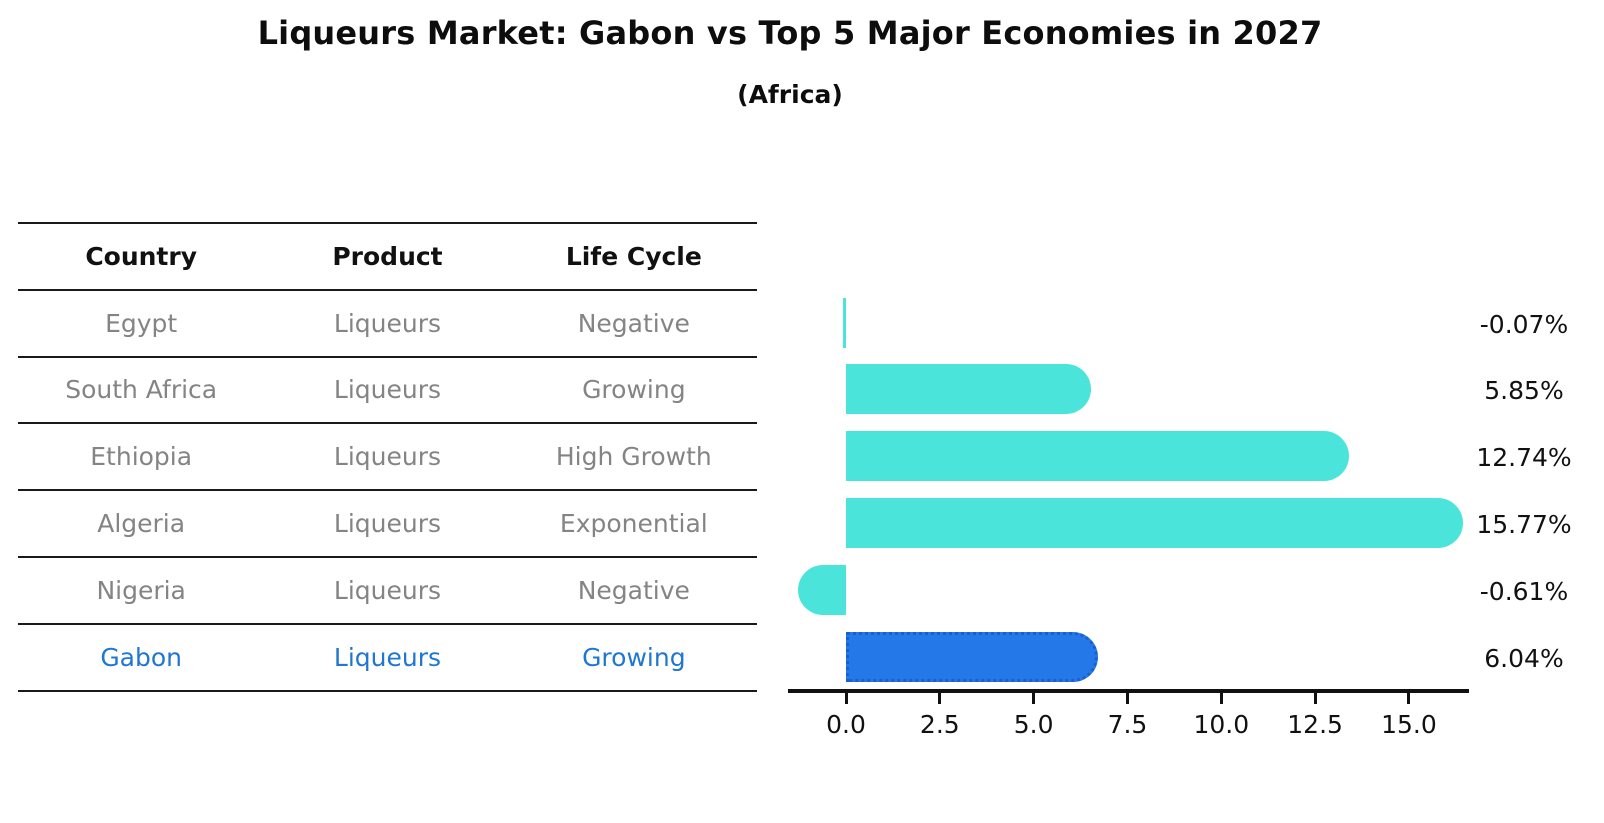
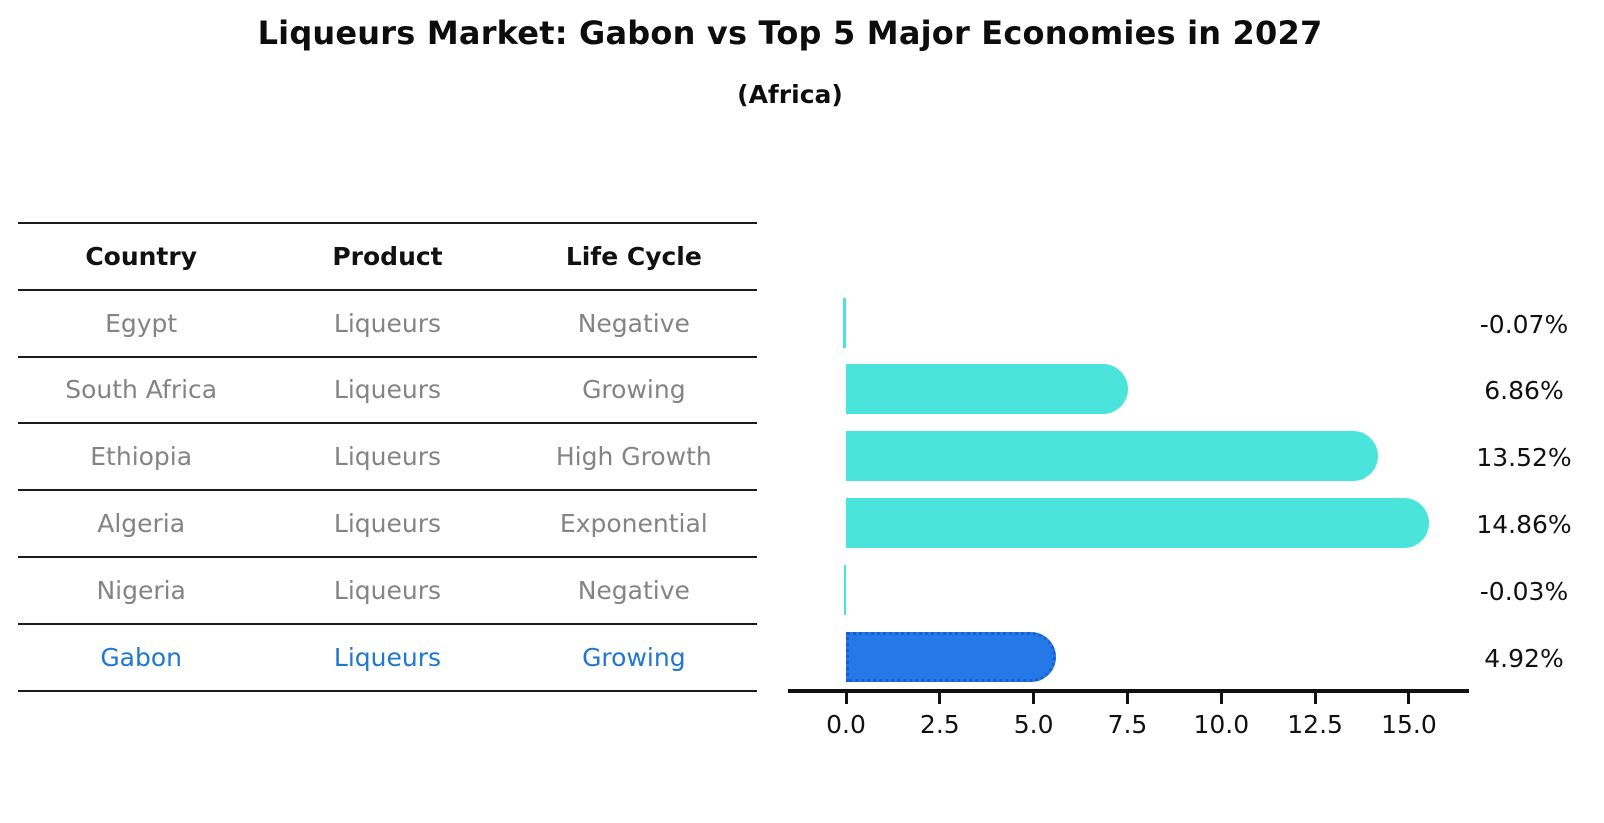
South Africa: 5.85% -> 6.86%
Ethiopia: 12.74% -> 13.52%
Algeria: 15.77% -> 14.86%
Nigeria: -0.61% -> -0.03%
Gabon: 6.04% -> 4.92%
